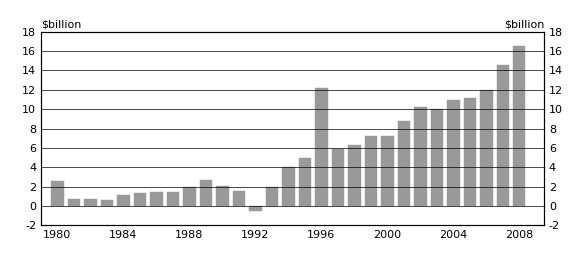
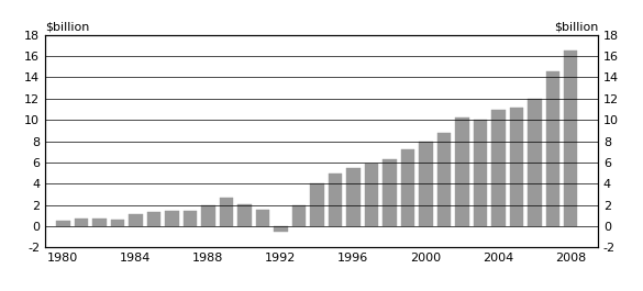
1980: 2.6 -> 0.5
1996: 12.2 -> 5.5
2000: 7.2 -> 8.0
